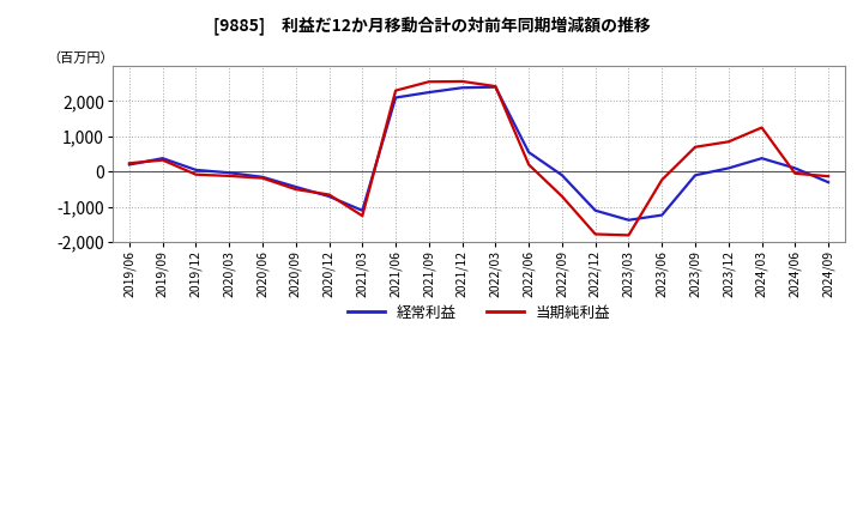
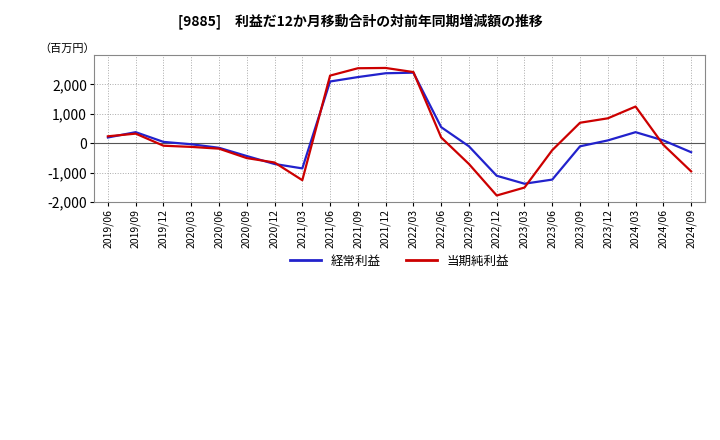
経常利益/2021/03: -1,100 -> -850
当期純利益/2023/03: -1,800 -> -1,500
当期純利益/2024/09: -130 -> -950
